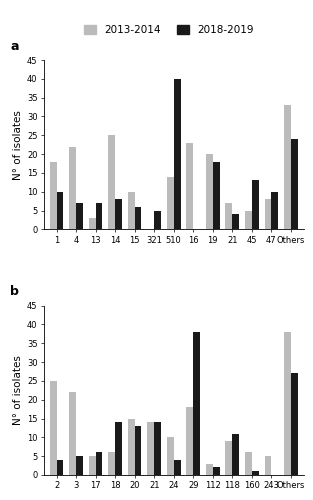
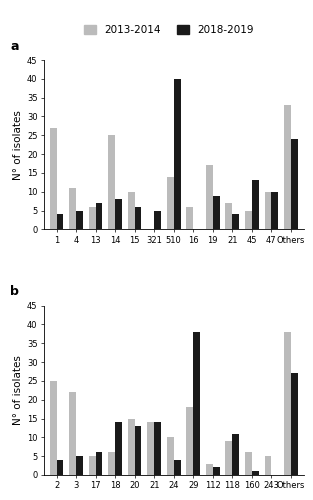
2013-2014/1: 18 -> 27
2018-2019/1: 10 -> 4
2013-2014/4: 22 -> 11
2018-2019/4: 7 -> 5
2013-2014/13: 3 -> 6
2013-2014/16: 23 -> 6
2013-2014/19: 20 -> 17
2018-2019/19: 18 -> 9
2013-2014/47: 8 -> 10
